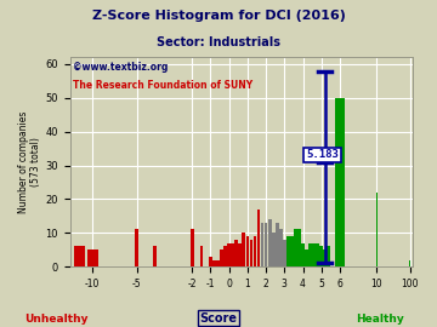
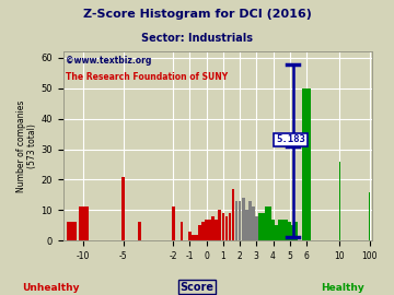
-10: 5 -> 11
-5: 11 -> 21
10: 22 -> 26
100: 2 -> 16
